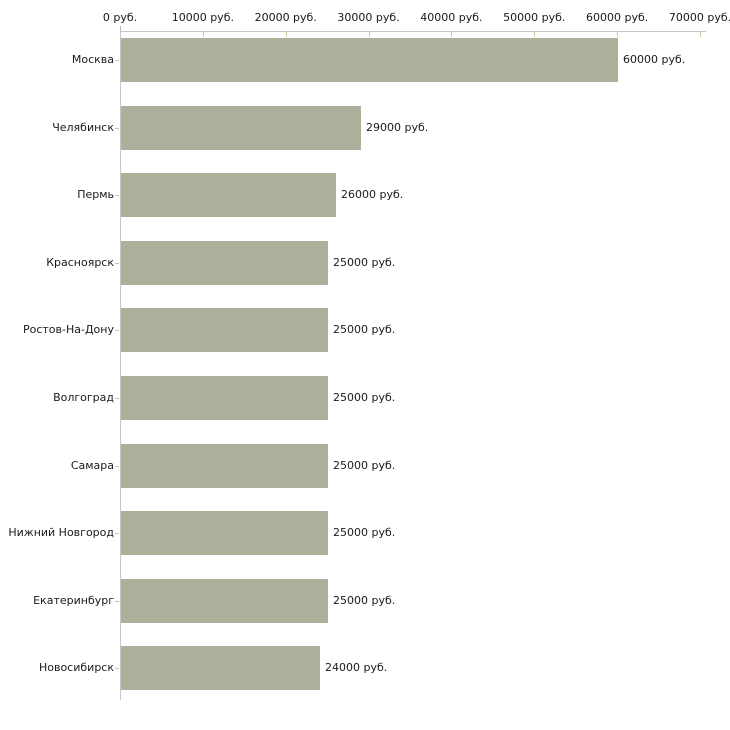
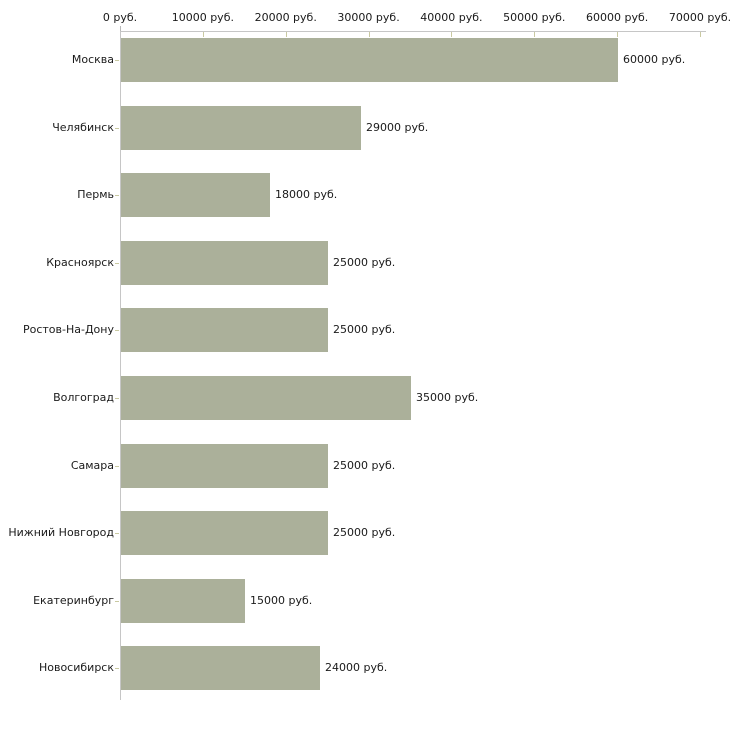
Пермь: 26000 -> 18000
Волгоград: 25000 -> 35000
Екатеринбург: 25000 -> 15000
